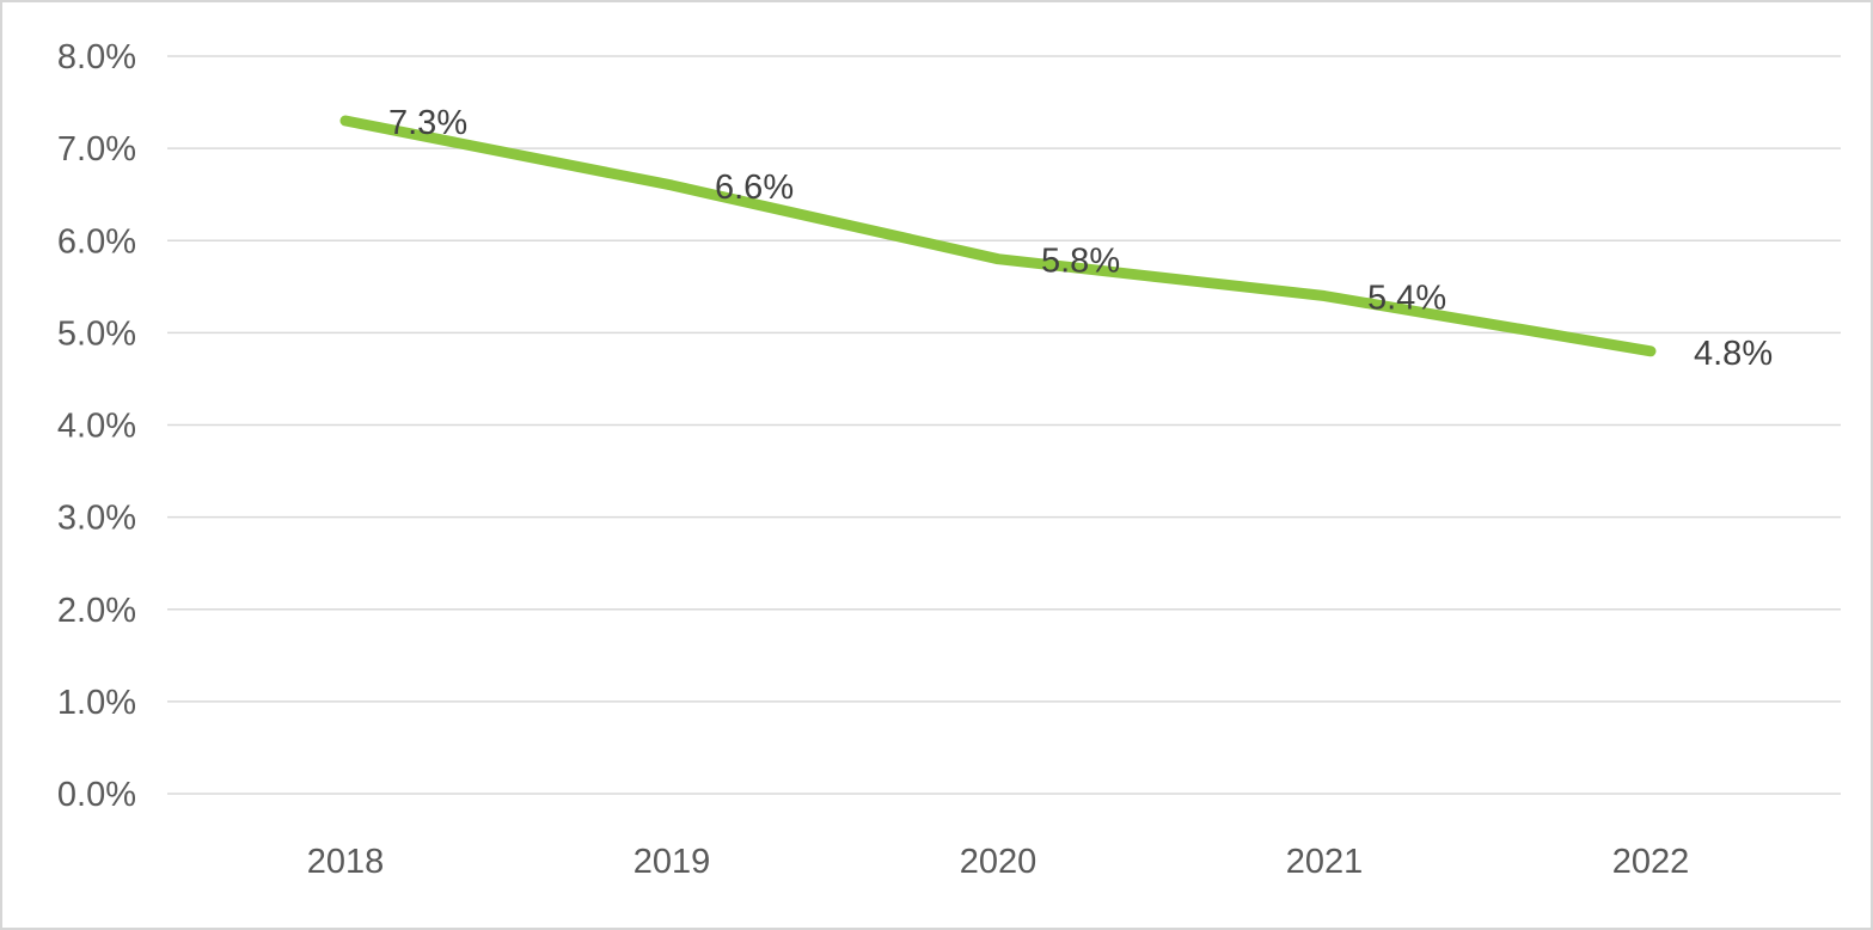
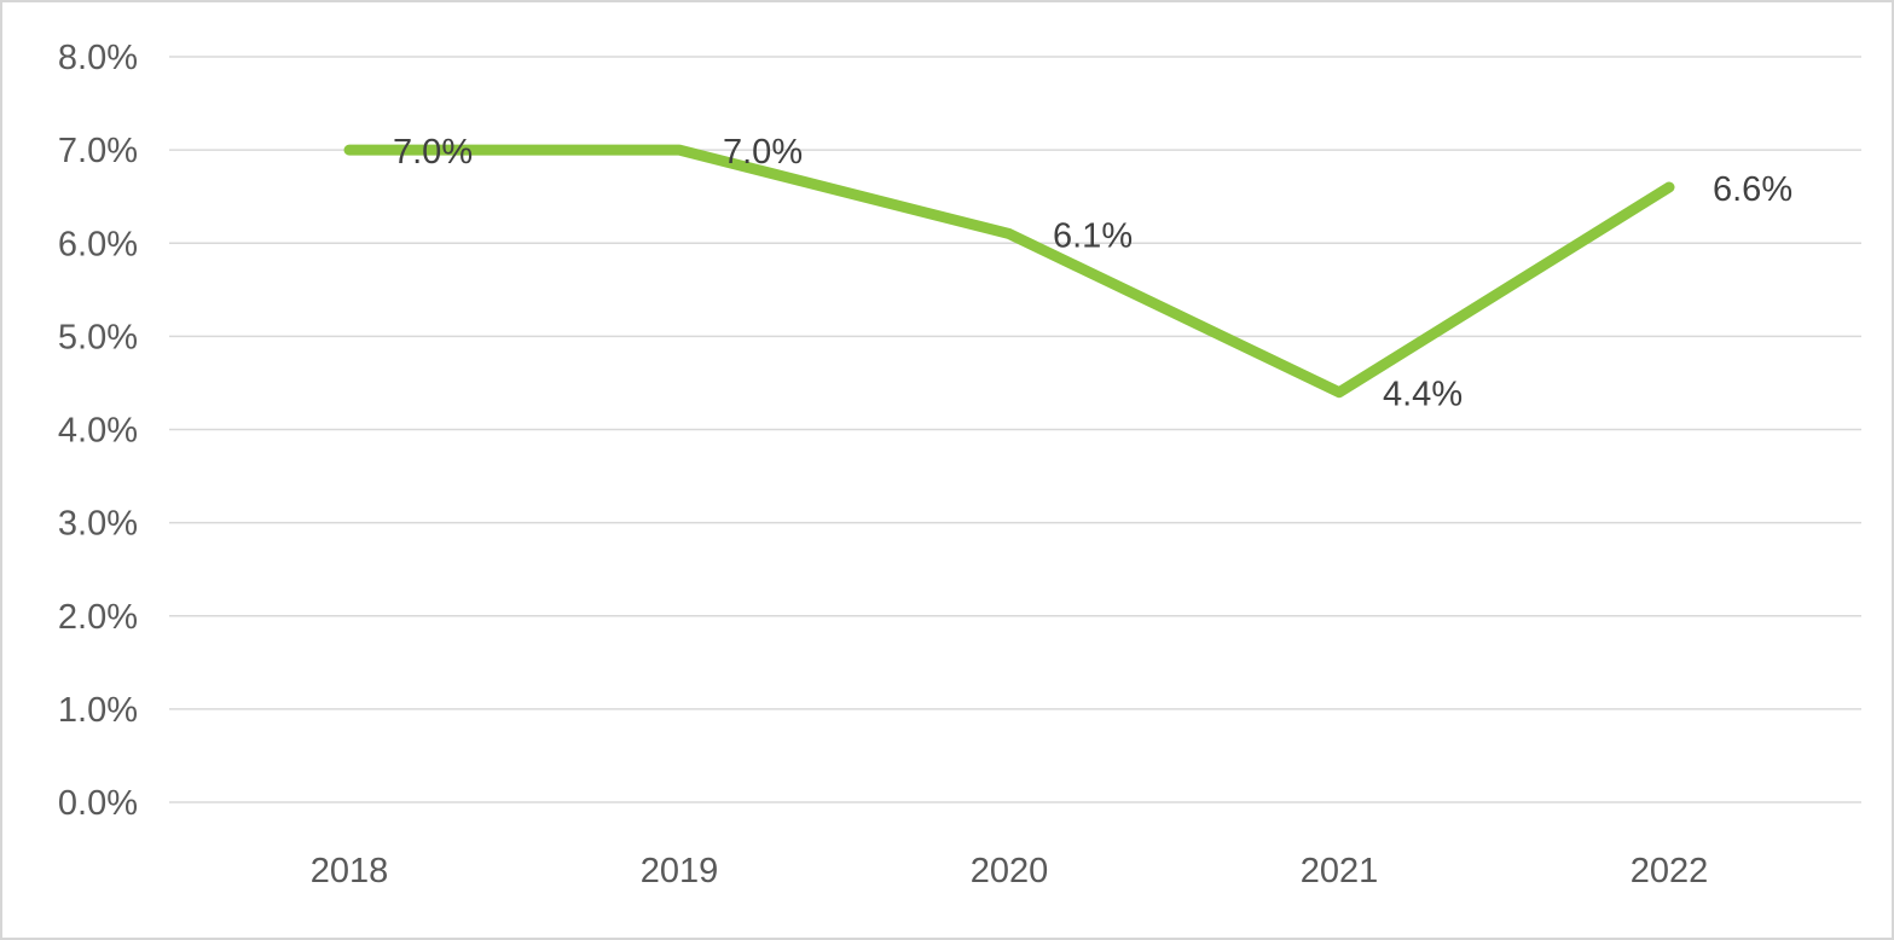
2018: 7.3% -> 7.0%
2019: 6.6% -> 7.0%
2020: 5.8% -> 6.1%
2021: 5.4% -> 4.4%
2022: 4.8% -> 6.6%
